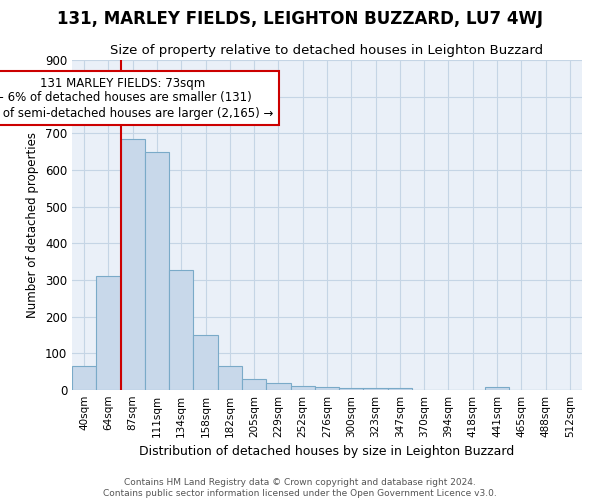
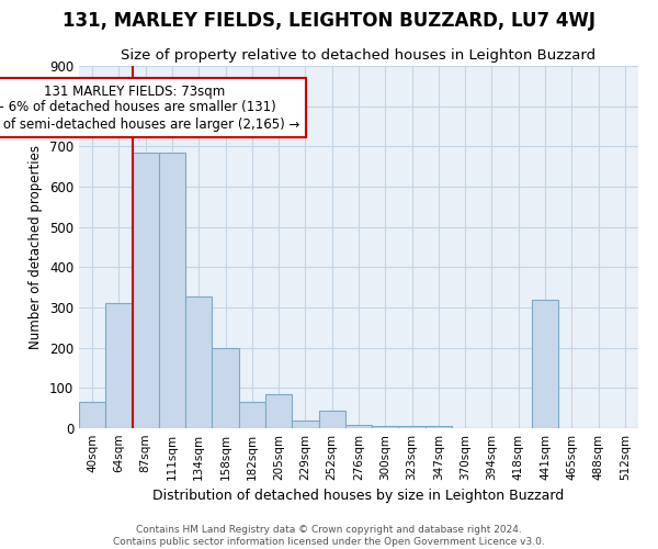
111sqm: 650 -> 685
158sqm: 150 -> 200
205sqm: 30 -> 85
252sqm: 10 -> 45
441sqm: 8 -> 320
